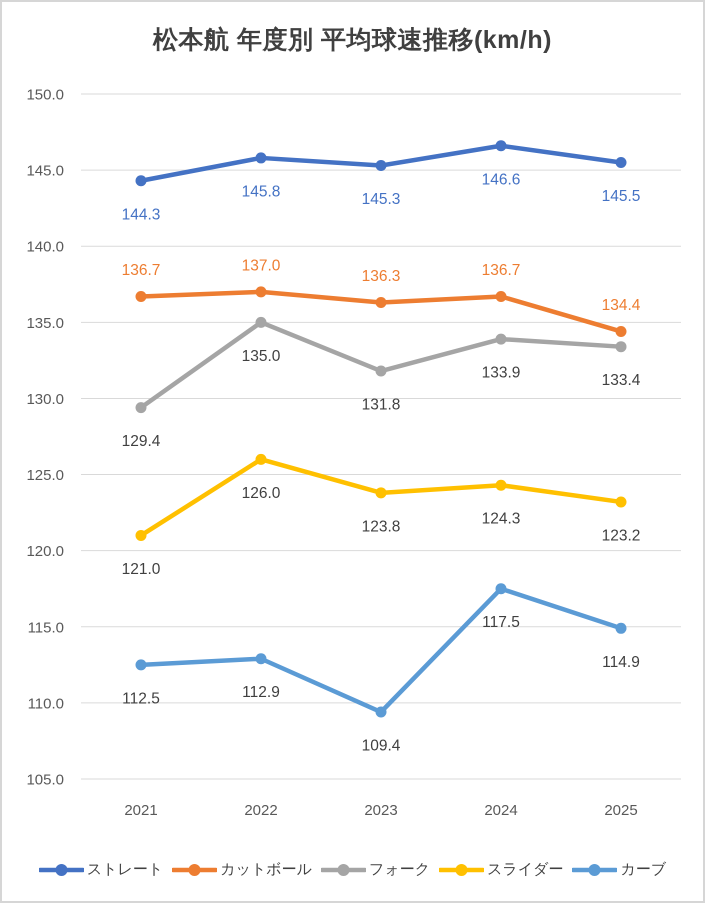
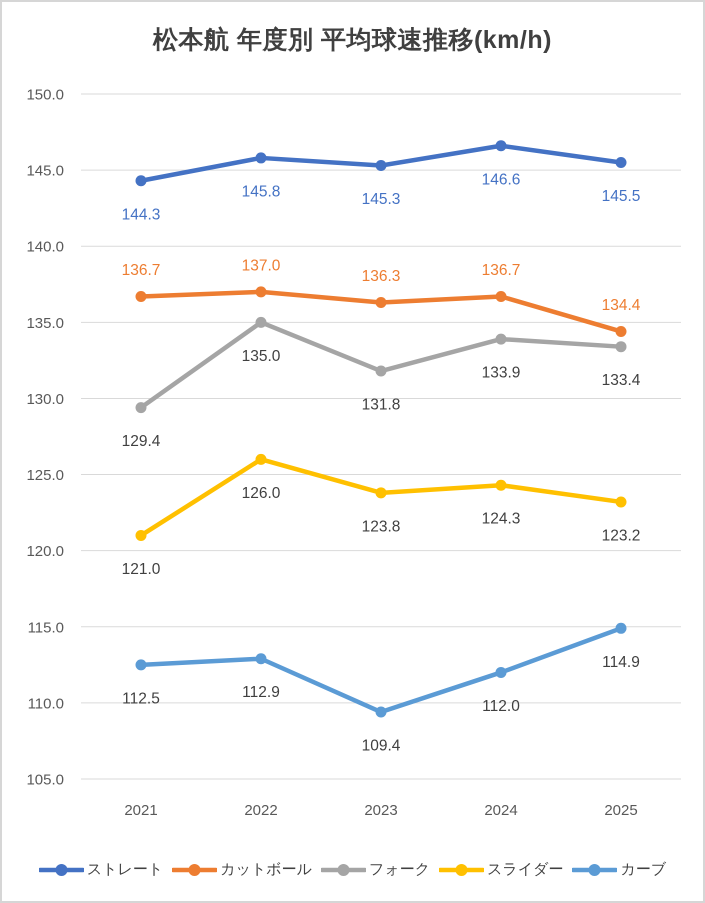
カーブ/2024: 117.5 -> 112.0
